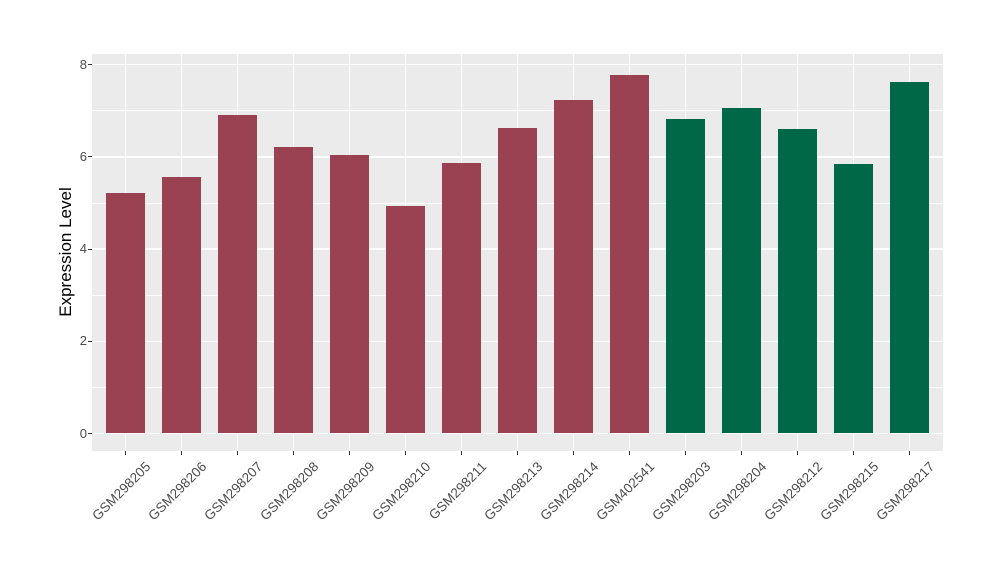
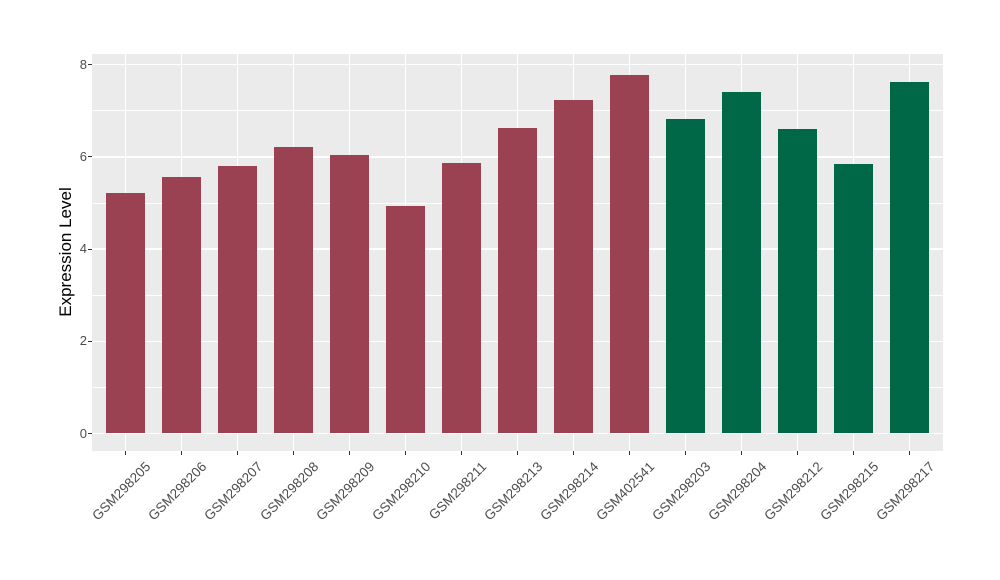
GSM298207: 6.9 -> 5.8
GSM298204: 7.1 -> 7.4
